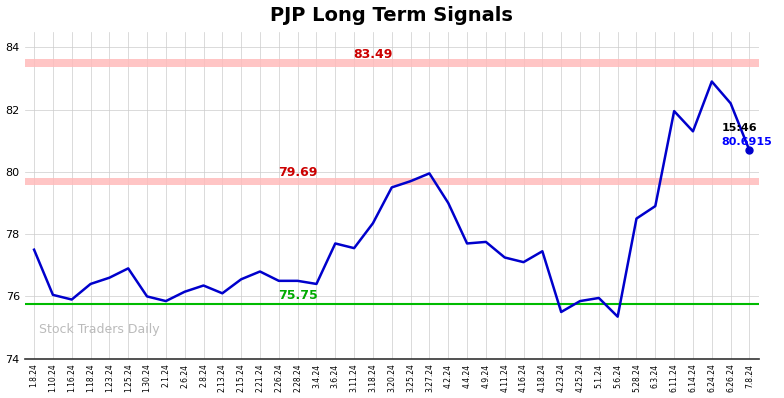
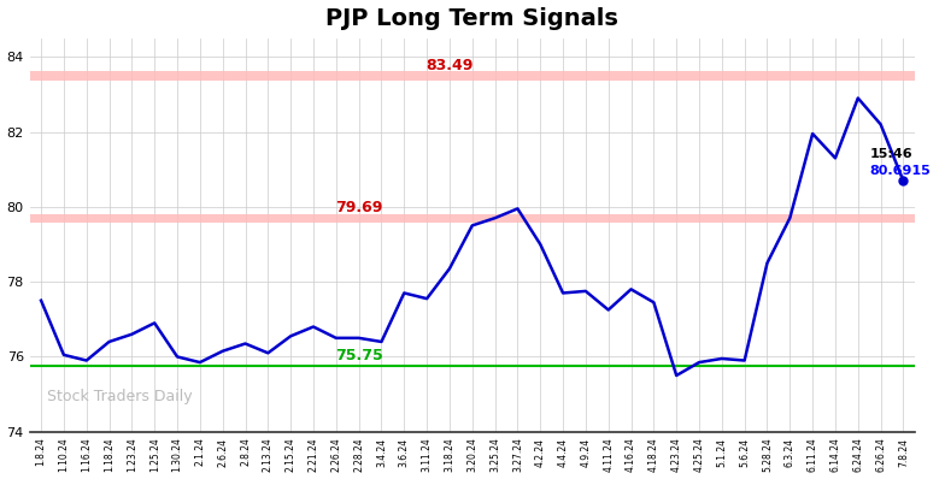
4.16.24: 77.10 -> 77.80
5.6.24: 75.35 -> 75.90
6.3.24: 78.90 -> 79.70
